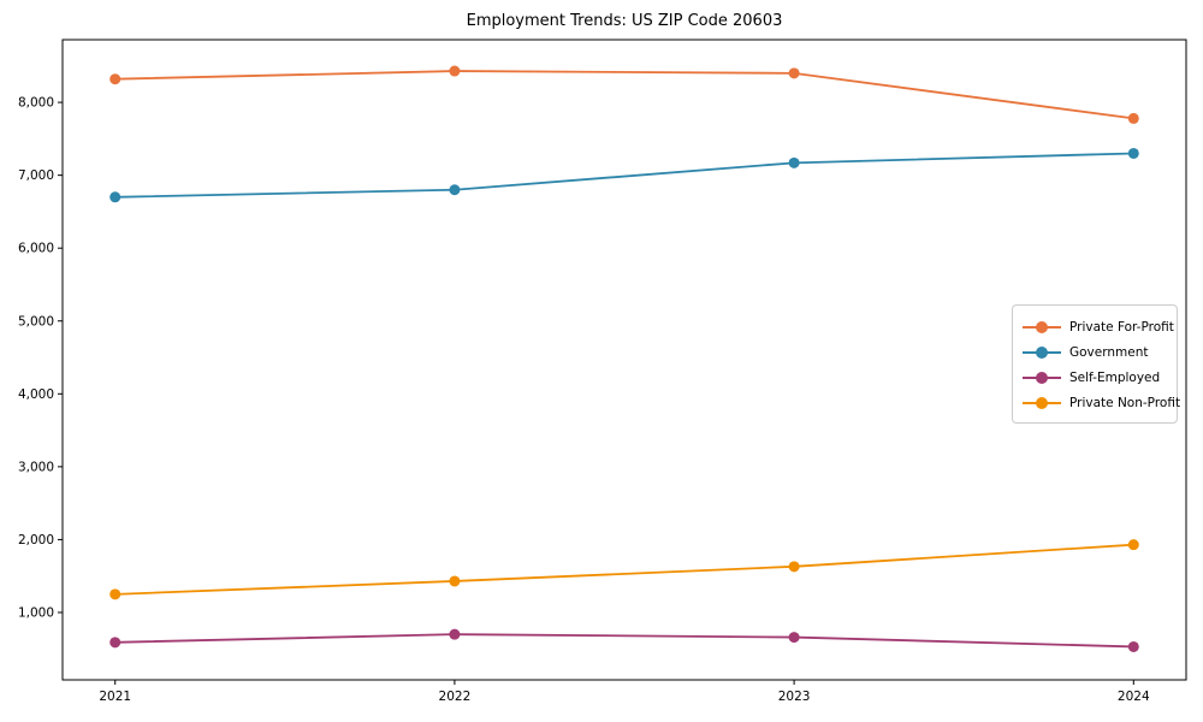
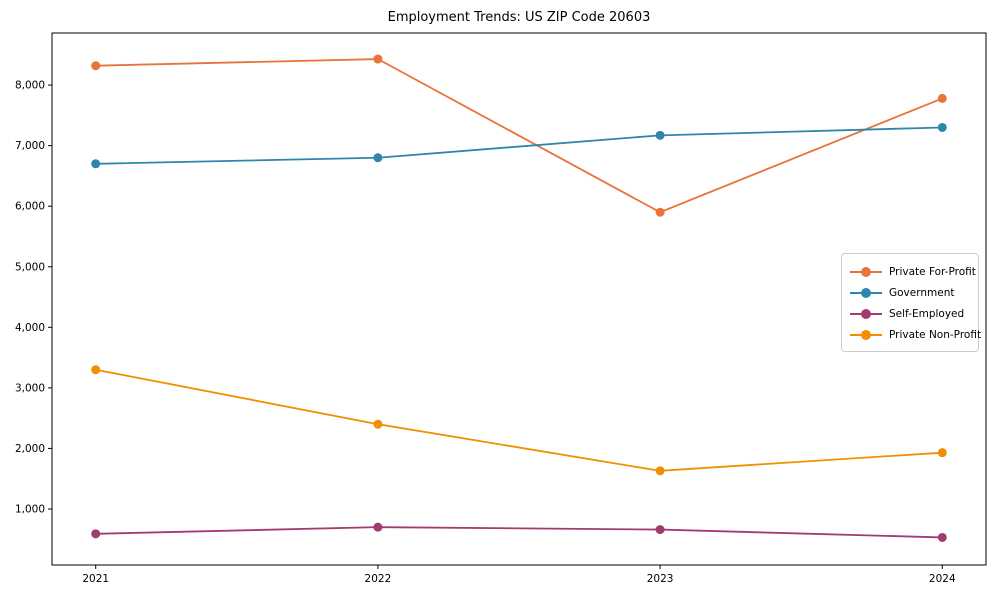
Private Non-Profit/2021: 1200 -> 3300
Private Non-Profit/2022: 1400 -> 2400
Private For-Profit/2023: 8400 -> 5900
